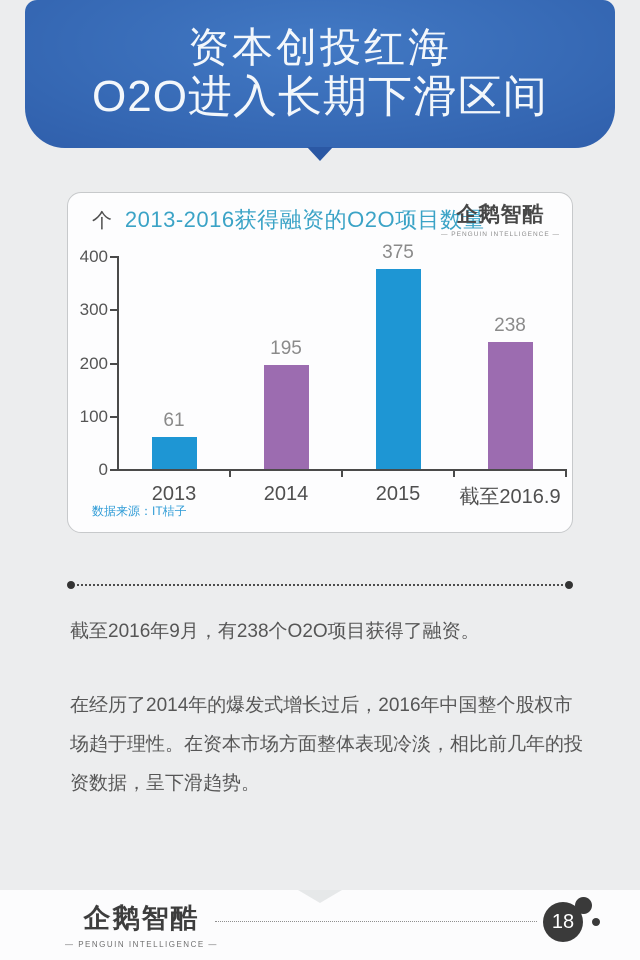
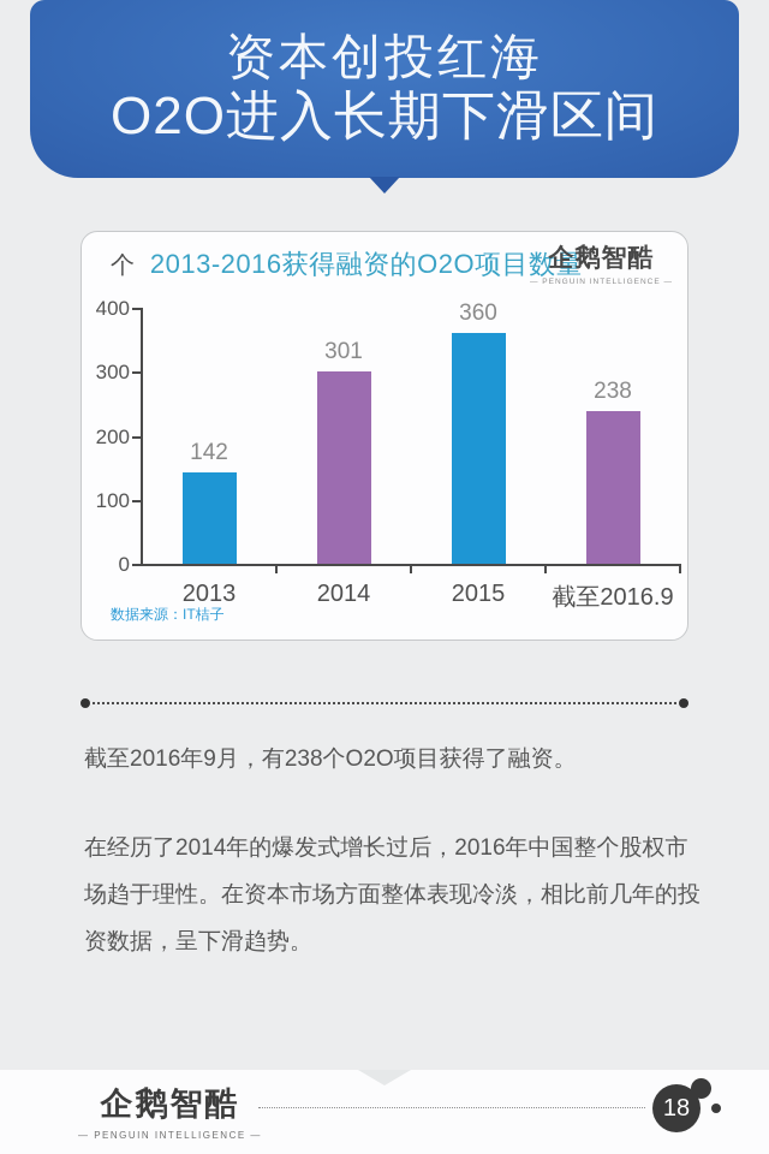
2013: 61 -> 142
2014: 195 -> 301
2015: 375 -> 360
